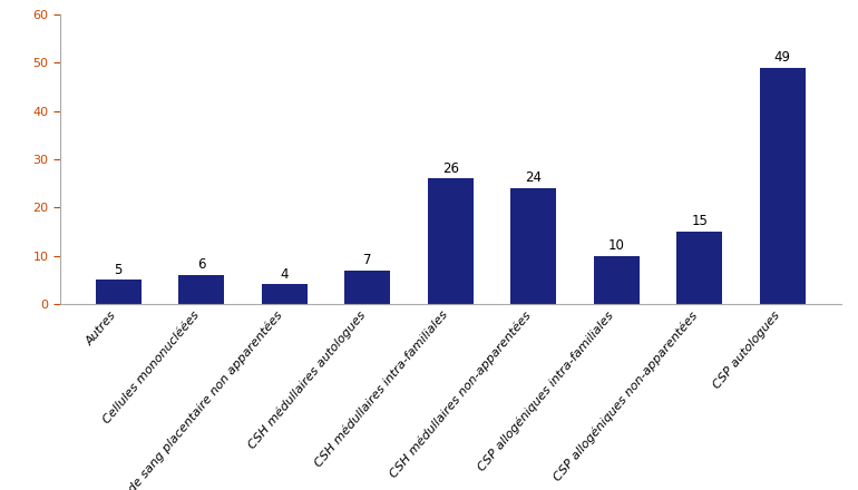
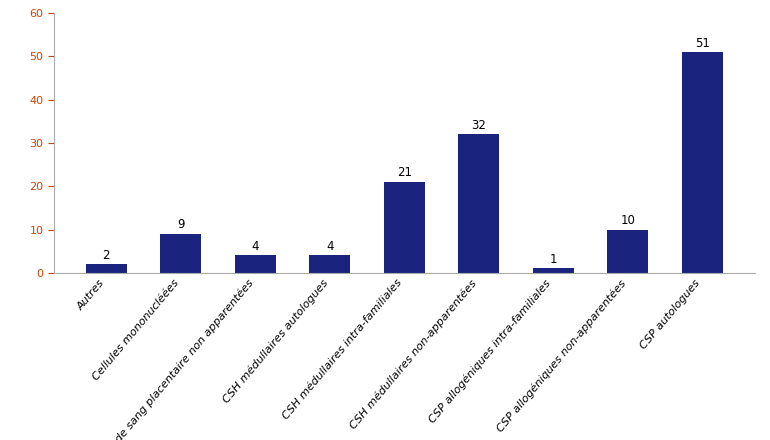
Autres: 5 -> 2
Cellules mononucléées: 6 -> 9
CSH médullaires autologues: 7 -> 4
CSH médullaires intra-familiales: 26 -> 21
CSH médullaires non-apparentées: 24 -> 32
CSP allogéniques intra-familiales: 10 -> 1
CSP allogéniques non-apparentées: 15 -> 10
CSP autologues: 49 -> 51
